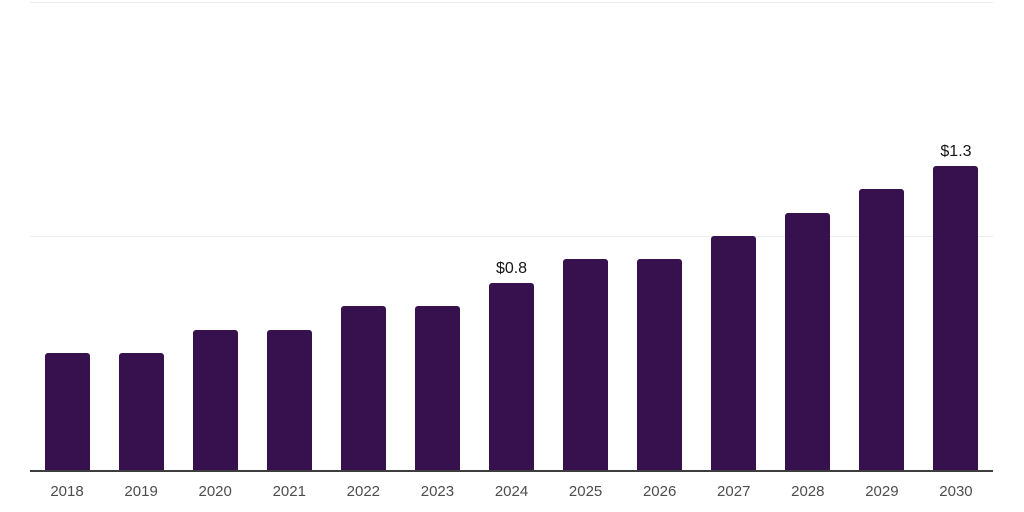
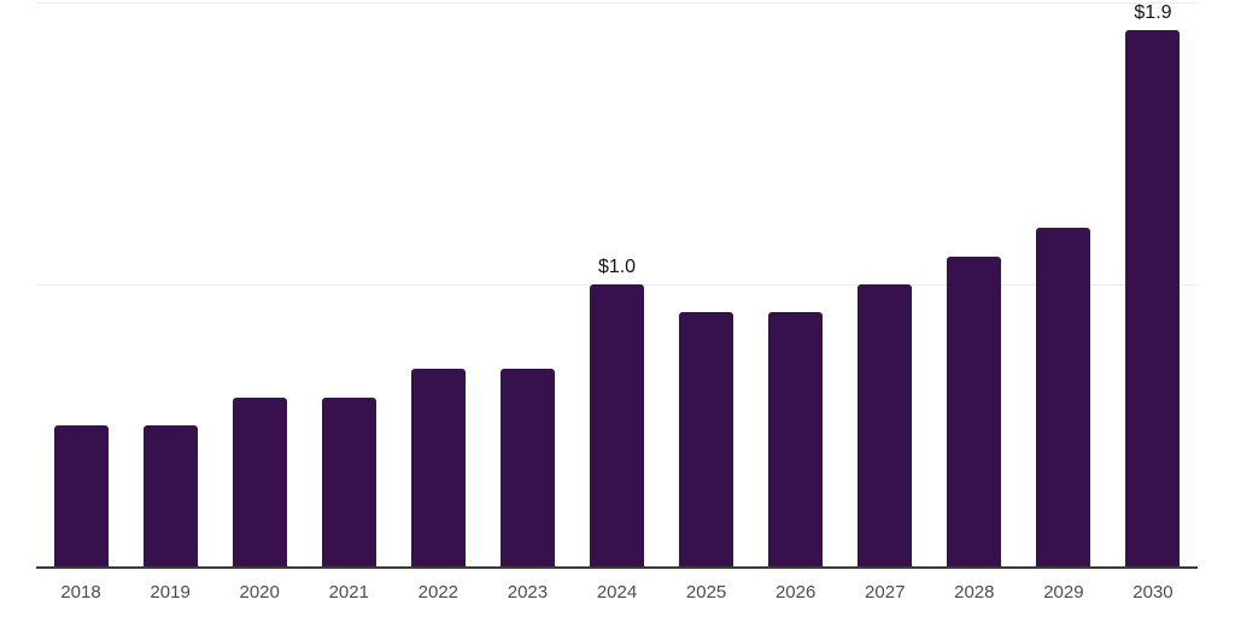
2024: $0.8 -> $1.0
2030: $1.3 -> $1.9
